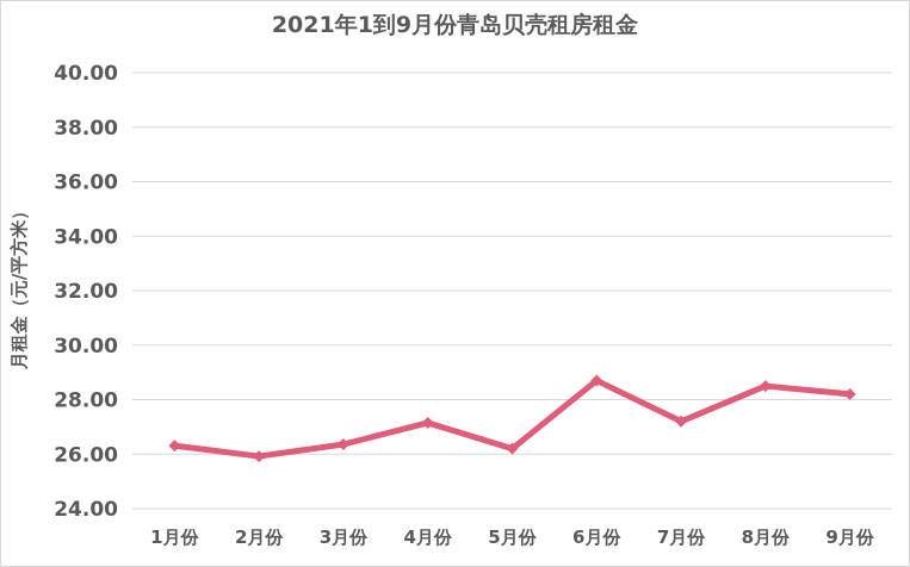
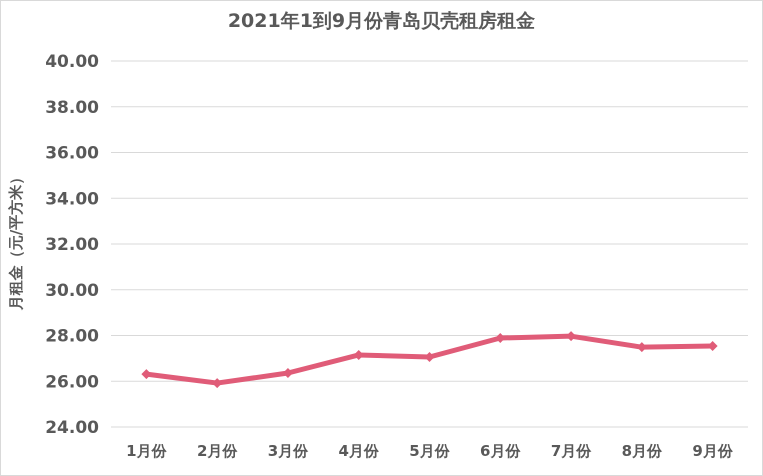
5月份: 26.2 -> 27.1
6月份: 28.7 -> 27.9
7月份: 27.2 -> 28.0
8月份: 28.5 -> 27.5
9月份: 28.2 -> 27.5
